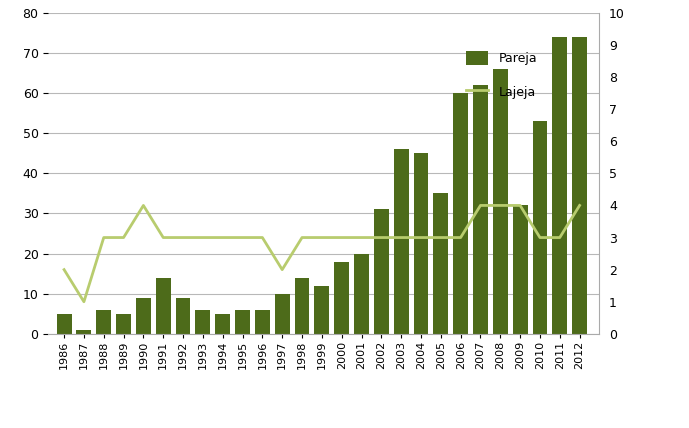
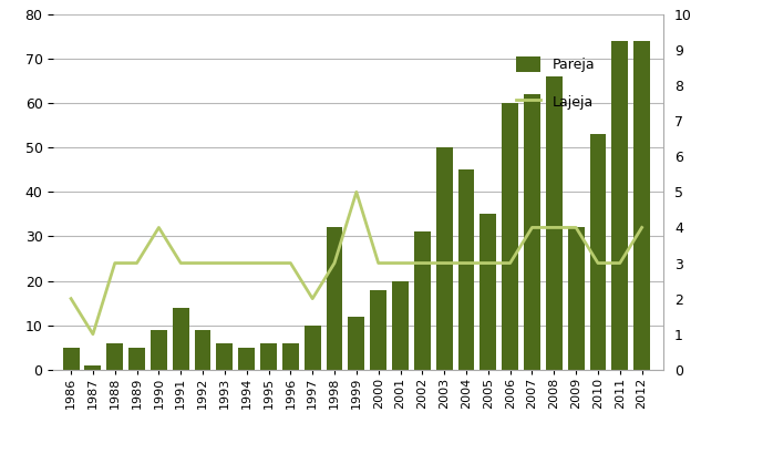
Pareja/1998: 14 -> 32
Lajeja/1999: 3 -> 5
Pareja/2003: 46 -> 50
